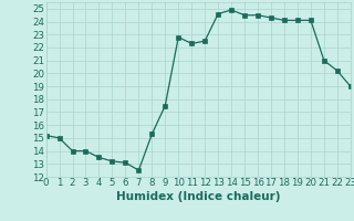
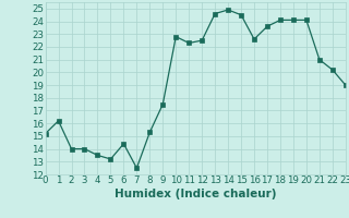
1: 15.0 -> 16.2
6: 13.1 -> 14.4
16: 24.5 -> 22.6
17: 24.3 -> 23.6
